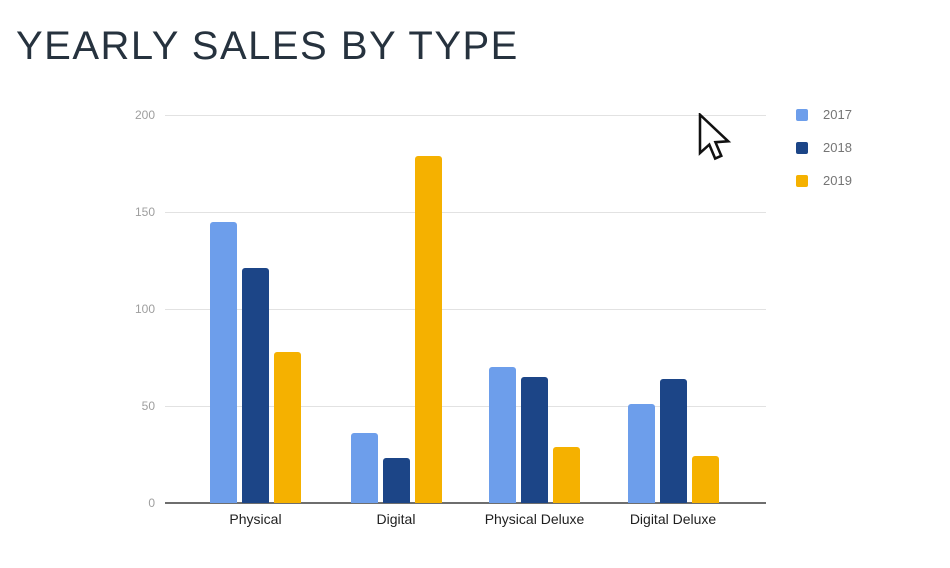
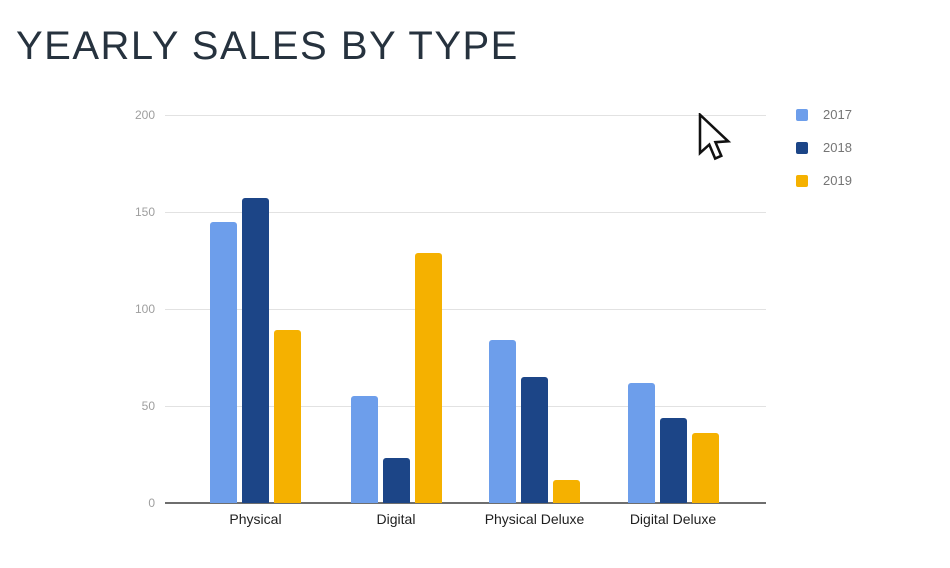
2018/Physical: 121 -> 157
2019/Physical: 78 -> 89
2017/Digital: 36 -> 55
2019/Digital: 179 -> 129
2017/Physical Deluxe: 70 -> 84
2019/Physical Deluxe: 29 -> 12
2017/Digital Deluxe: 51 -> 62
2018/Digital Deluxe: 64 -> 44
2019/Digital Deluxe: 24 -> 36
